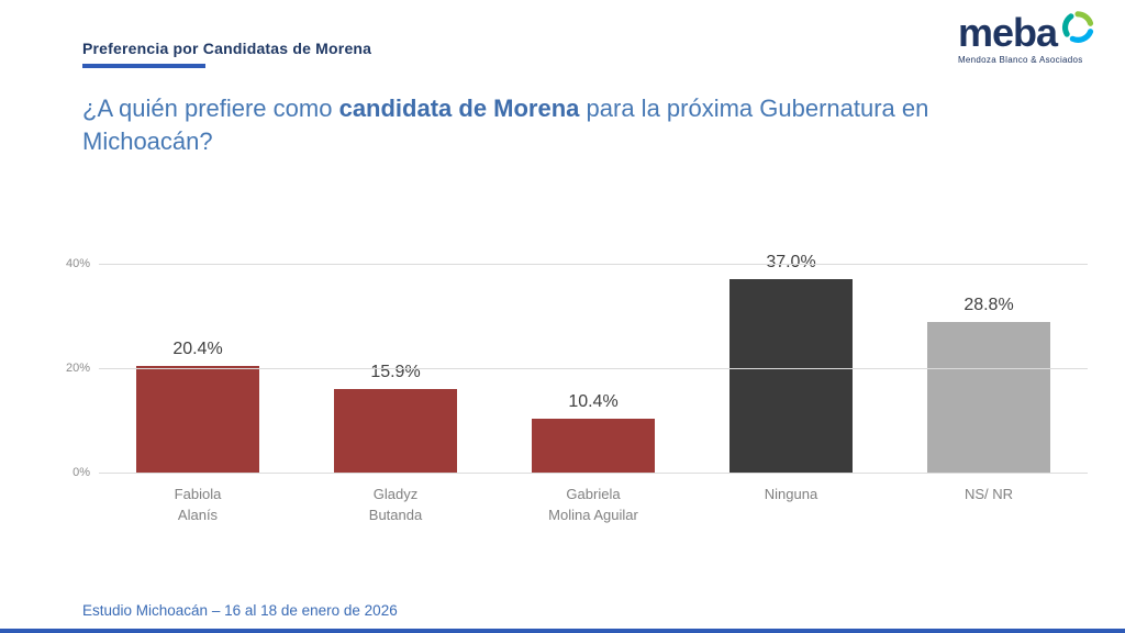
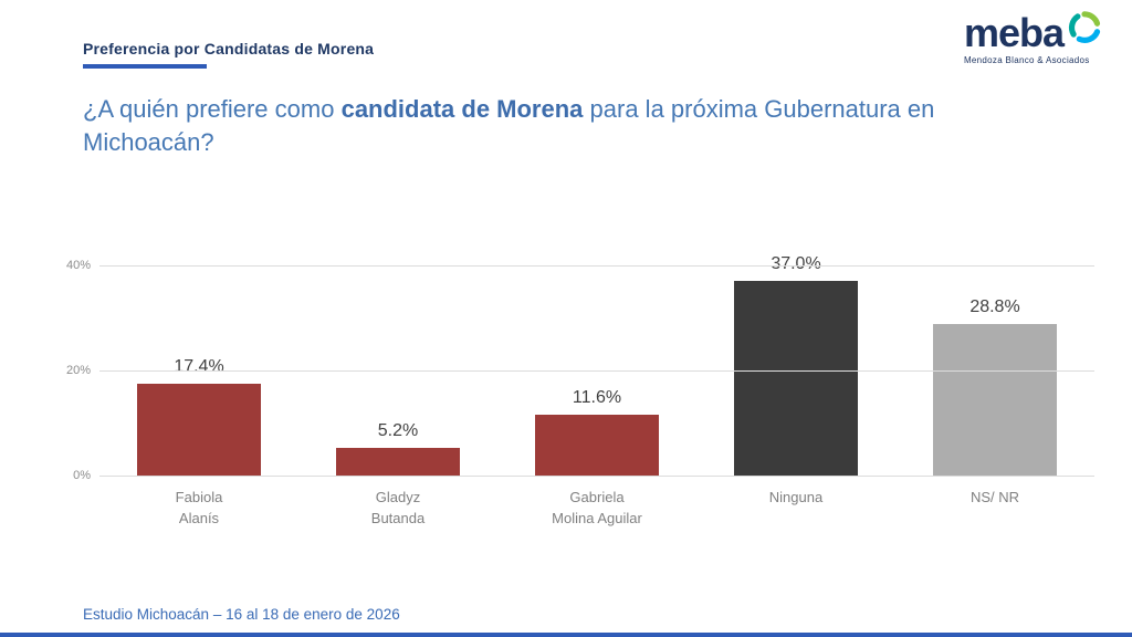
Fabiola Alanís: 20.4% -> 17.4%
Gladyz Butanda: 15.9% -> 5.2%
Gabriela Molina Aguilar: 10.4% -> 11.6%
